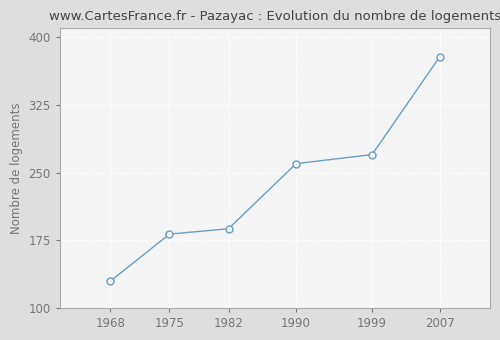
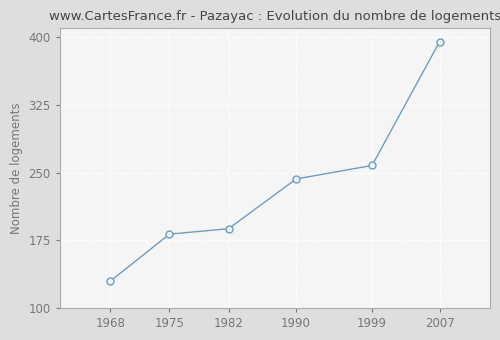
1990: 260 -> 243
1999: 270 -> 258
2007: 378 -> 395
